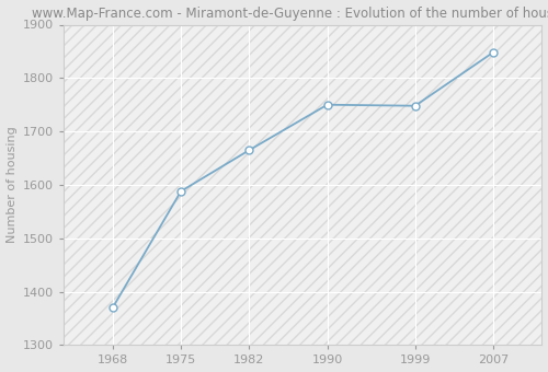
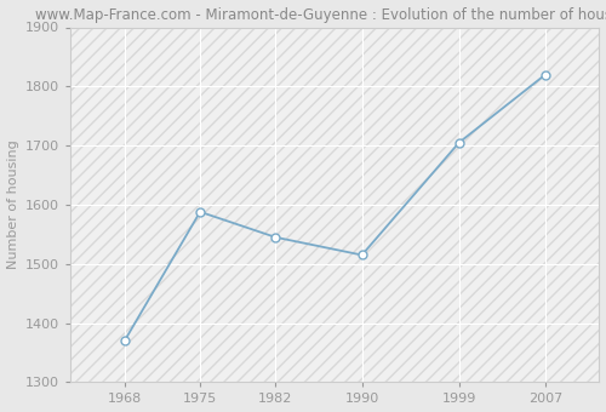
1982: 1665 -> 1545
1990: 1750 -> 1515
1999: 1748 -> 1705
2007: 1848 -> 1820
